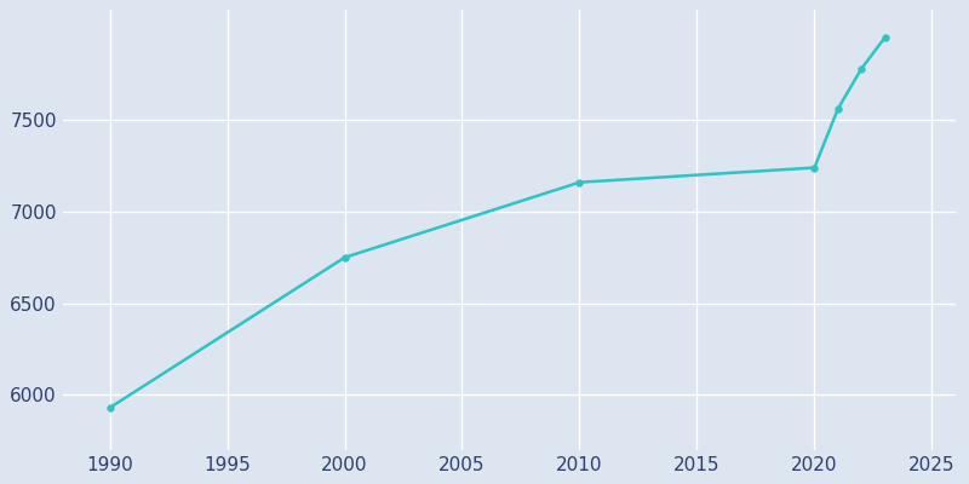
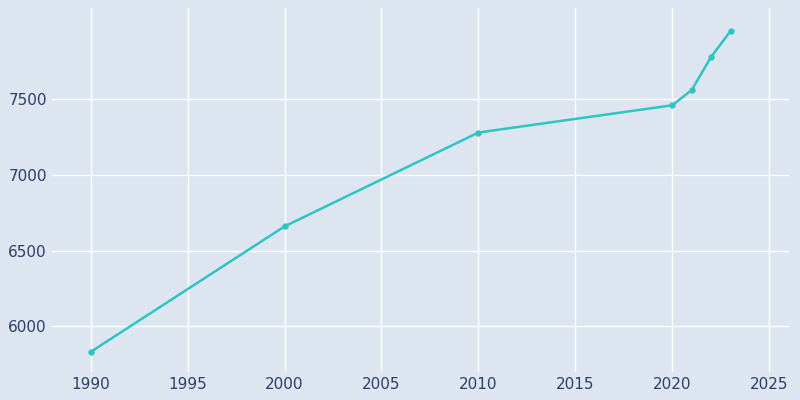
1990: 5930 -> 5830
2000: 6750 -> 6660
2010: 7160 -> 7280
2020: 7240 -> 7460
